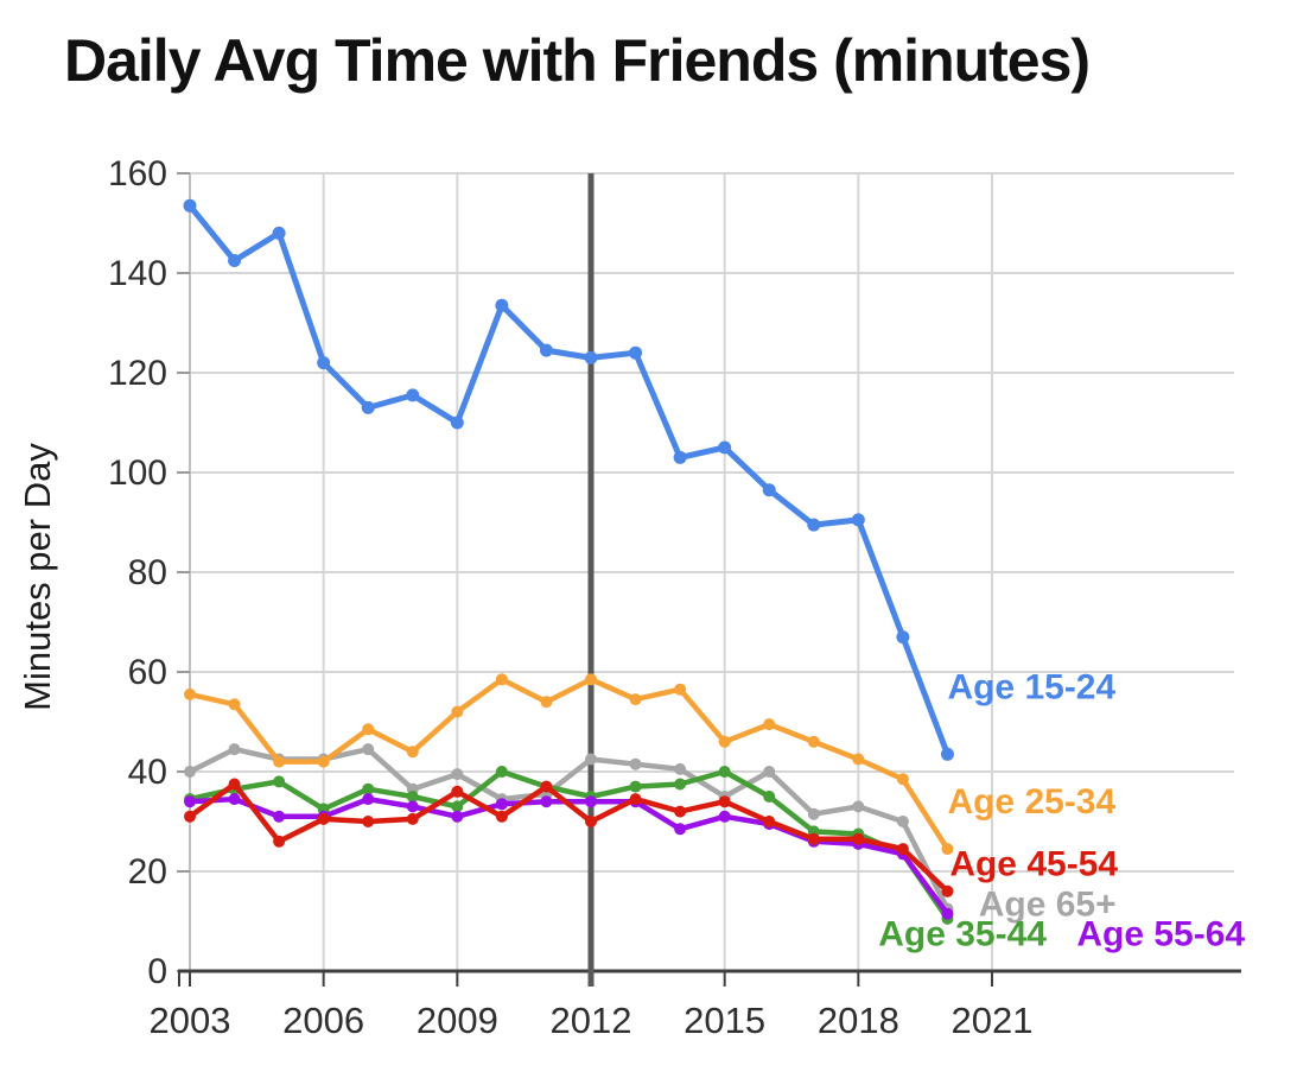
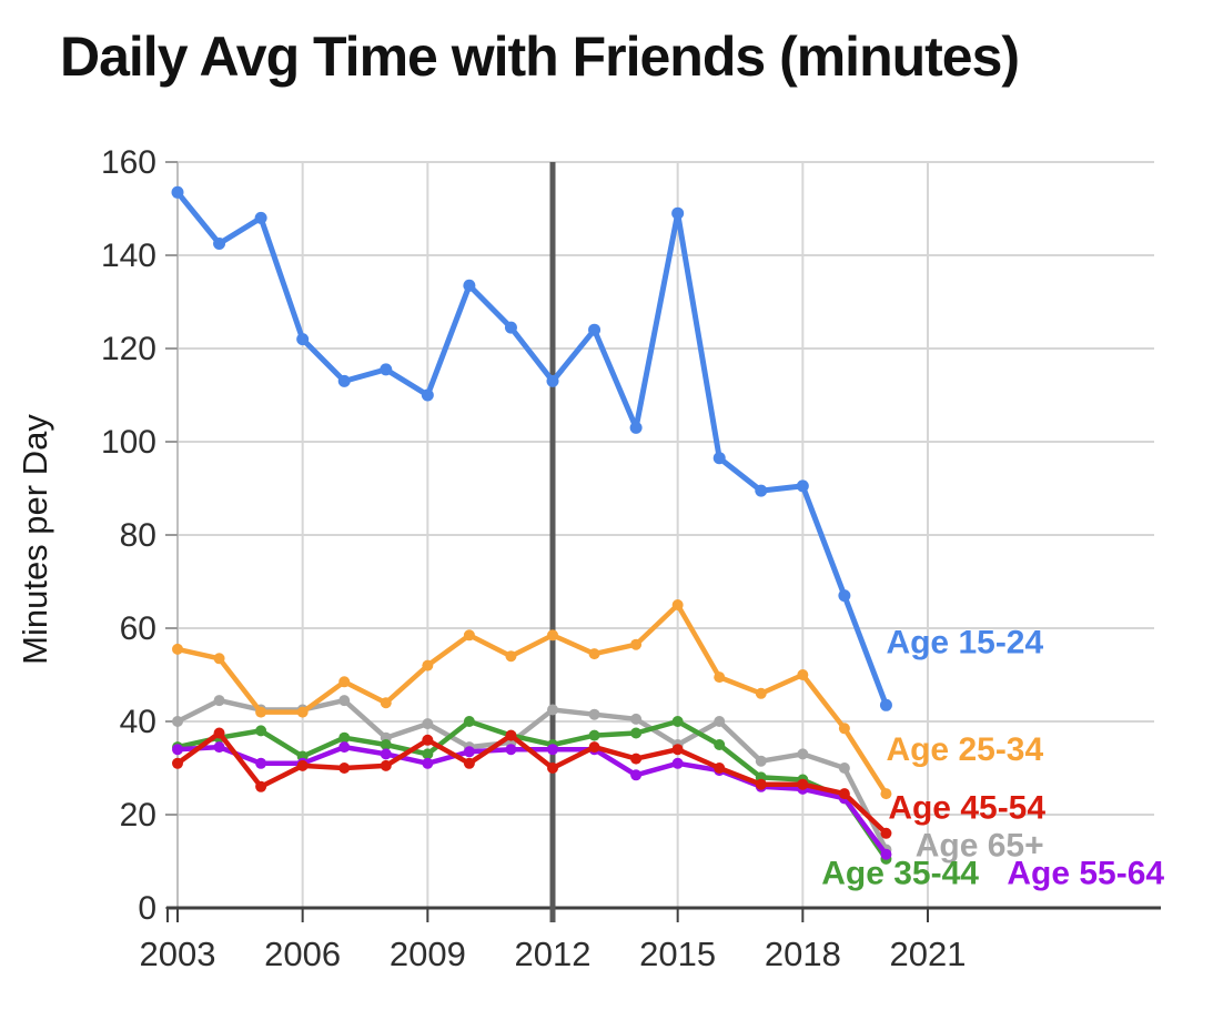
Age 15-24/2012: 123 -> 113
Age 25-34/2015: 46 -> 65
Age 15-24/2015: 105 -> 149
Age 25-34/2018: 42 -> 50
